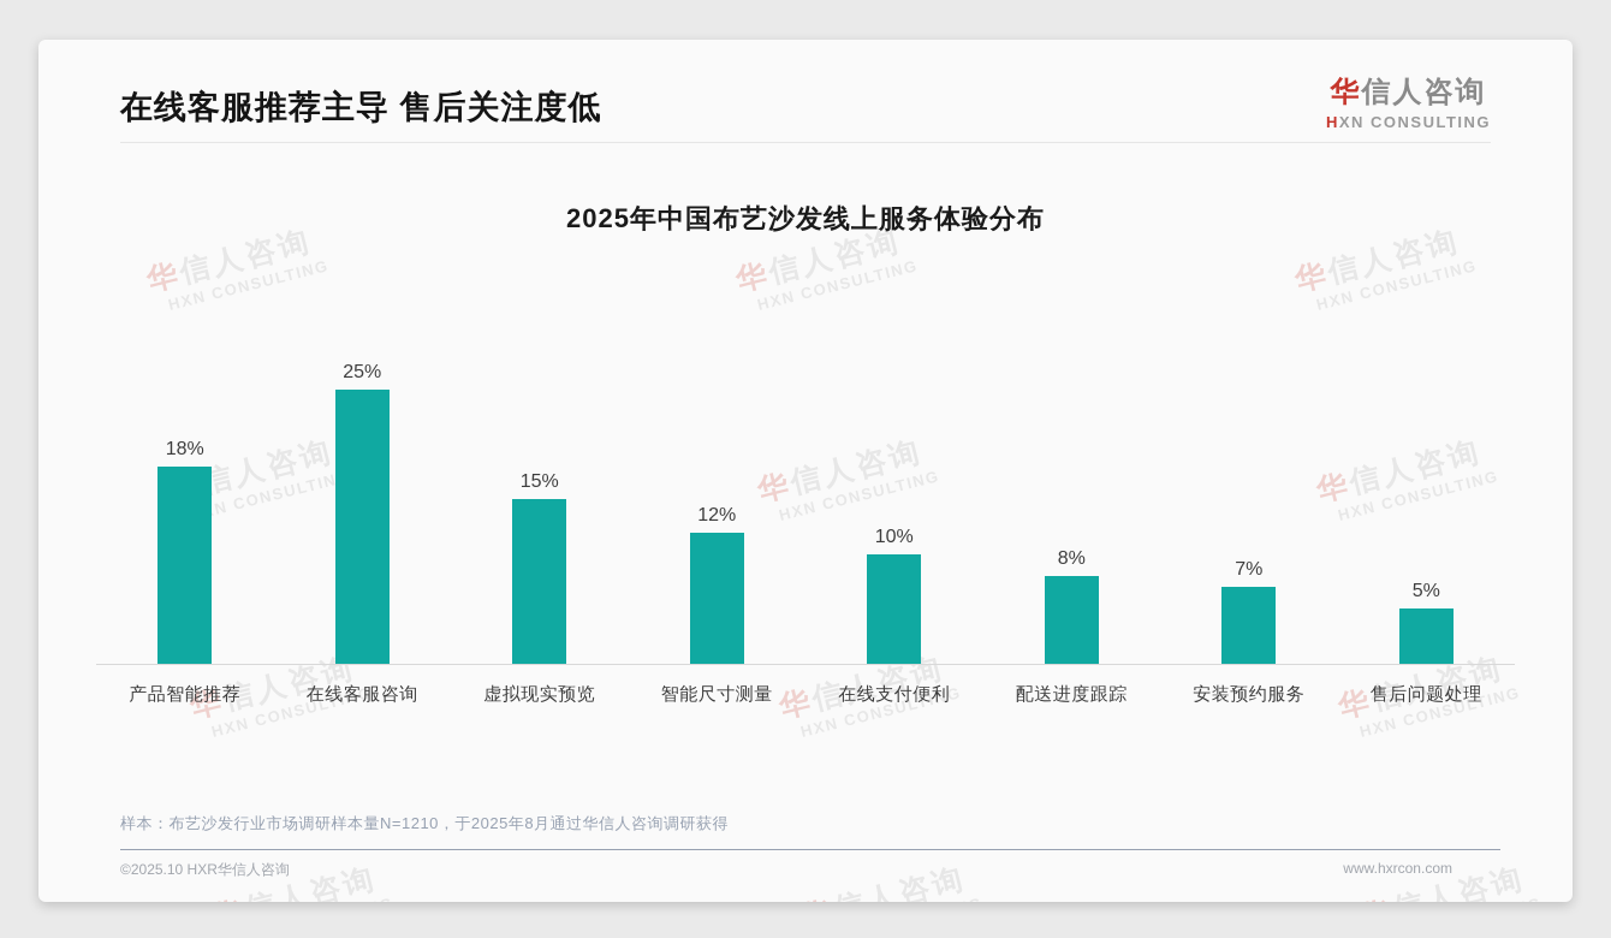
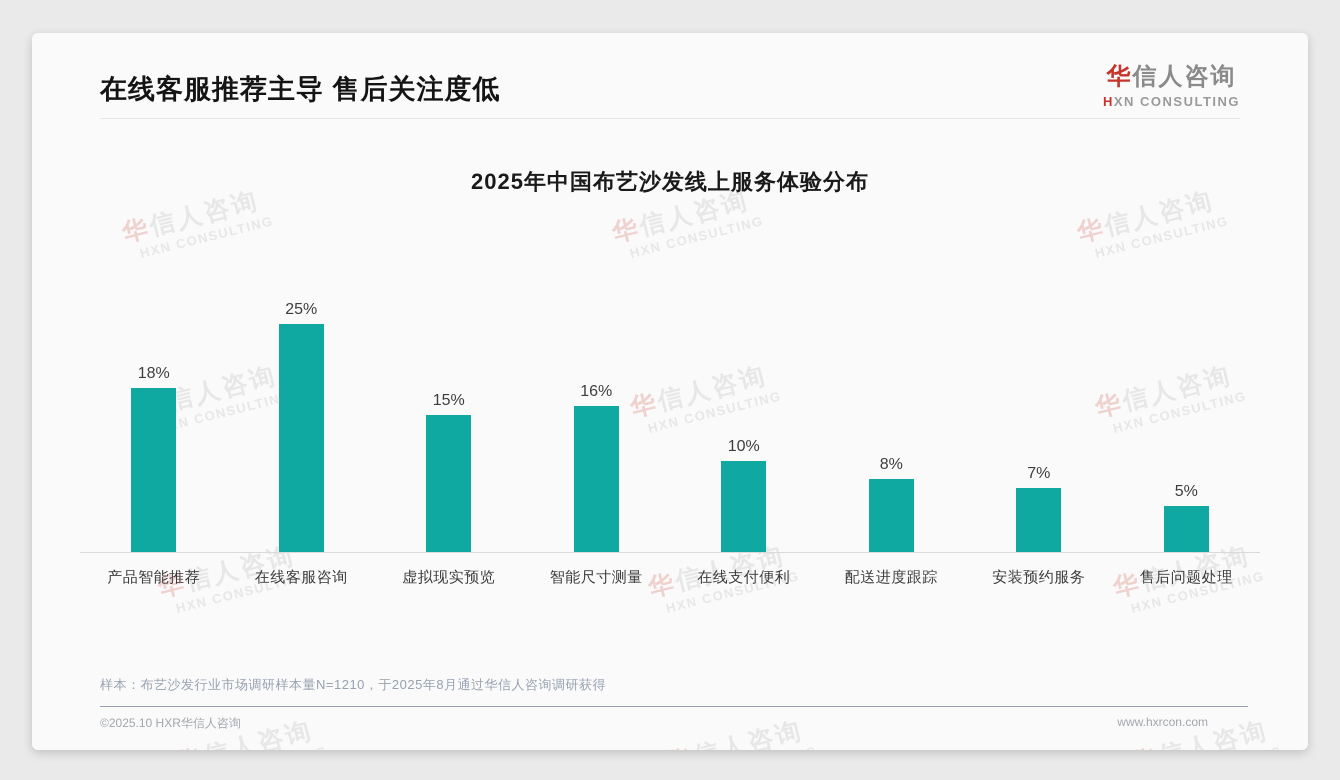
智能尺寸测量: 12% -> 16%
